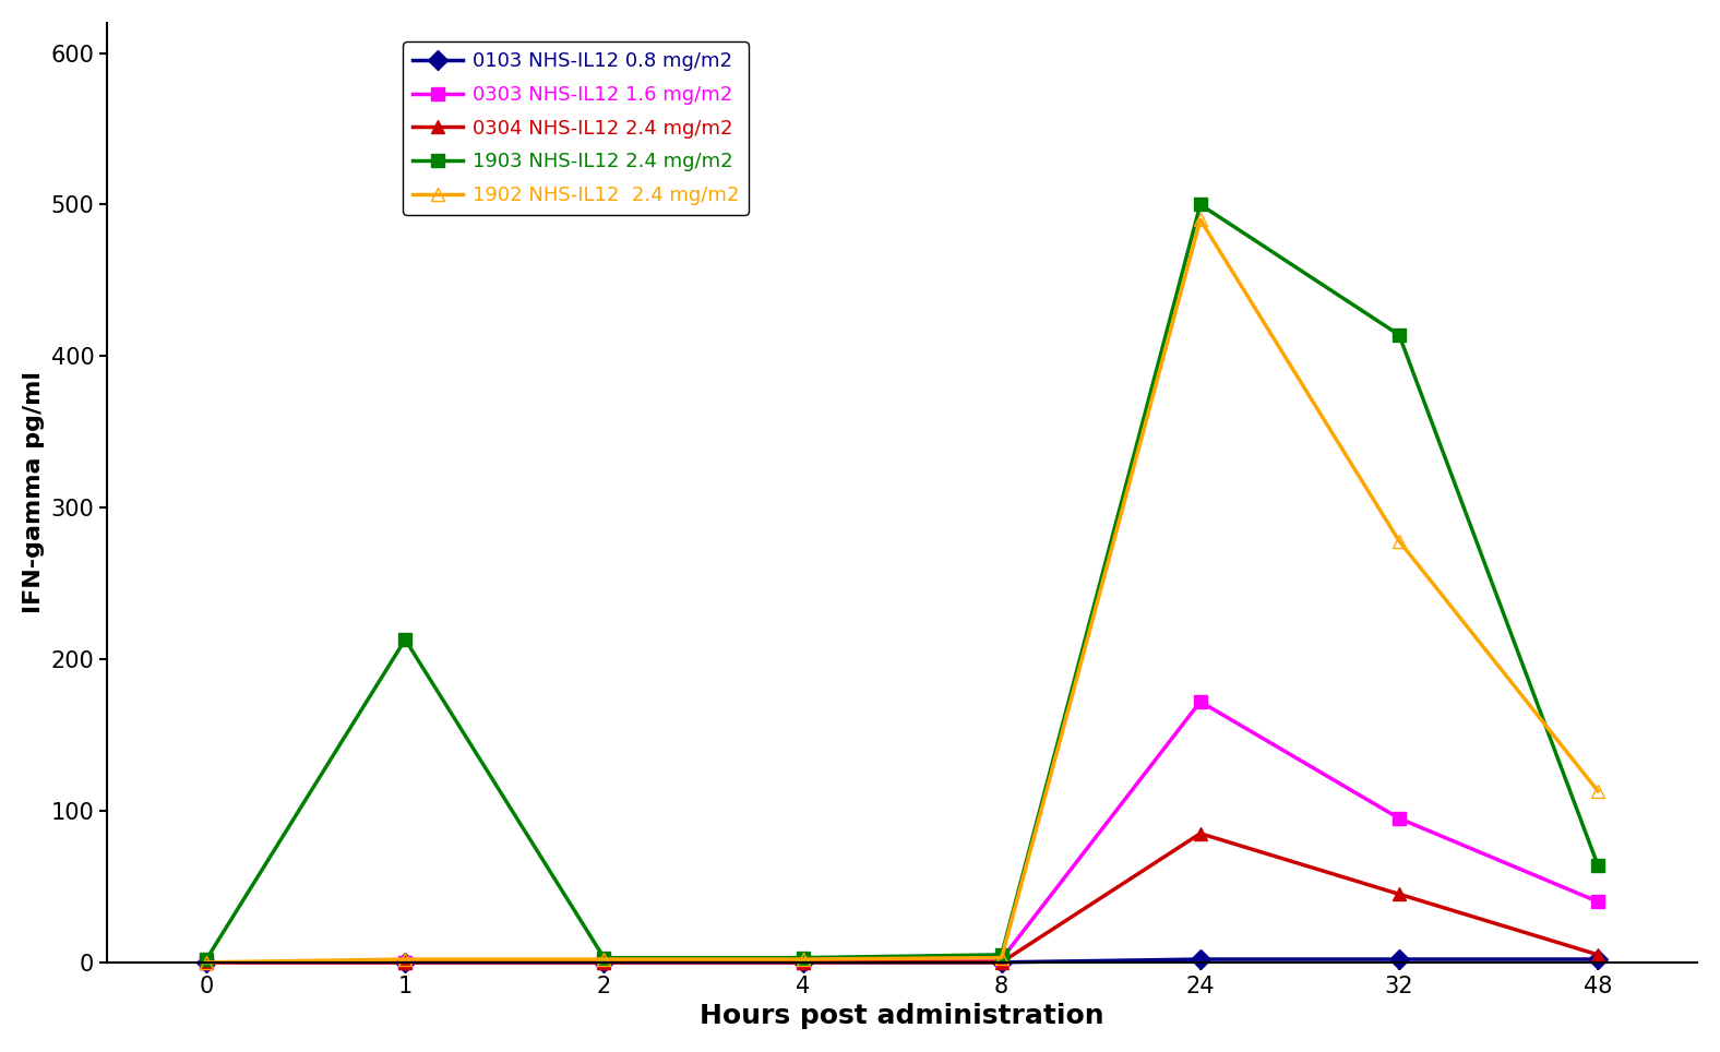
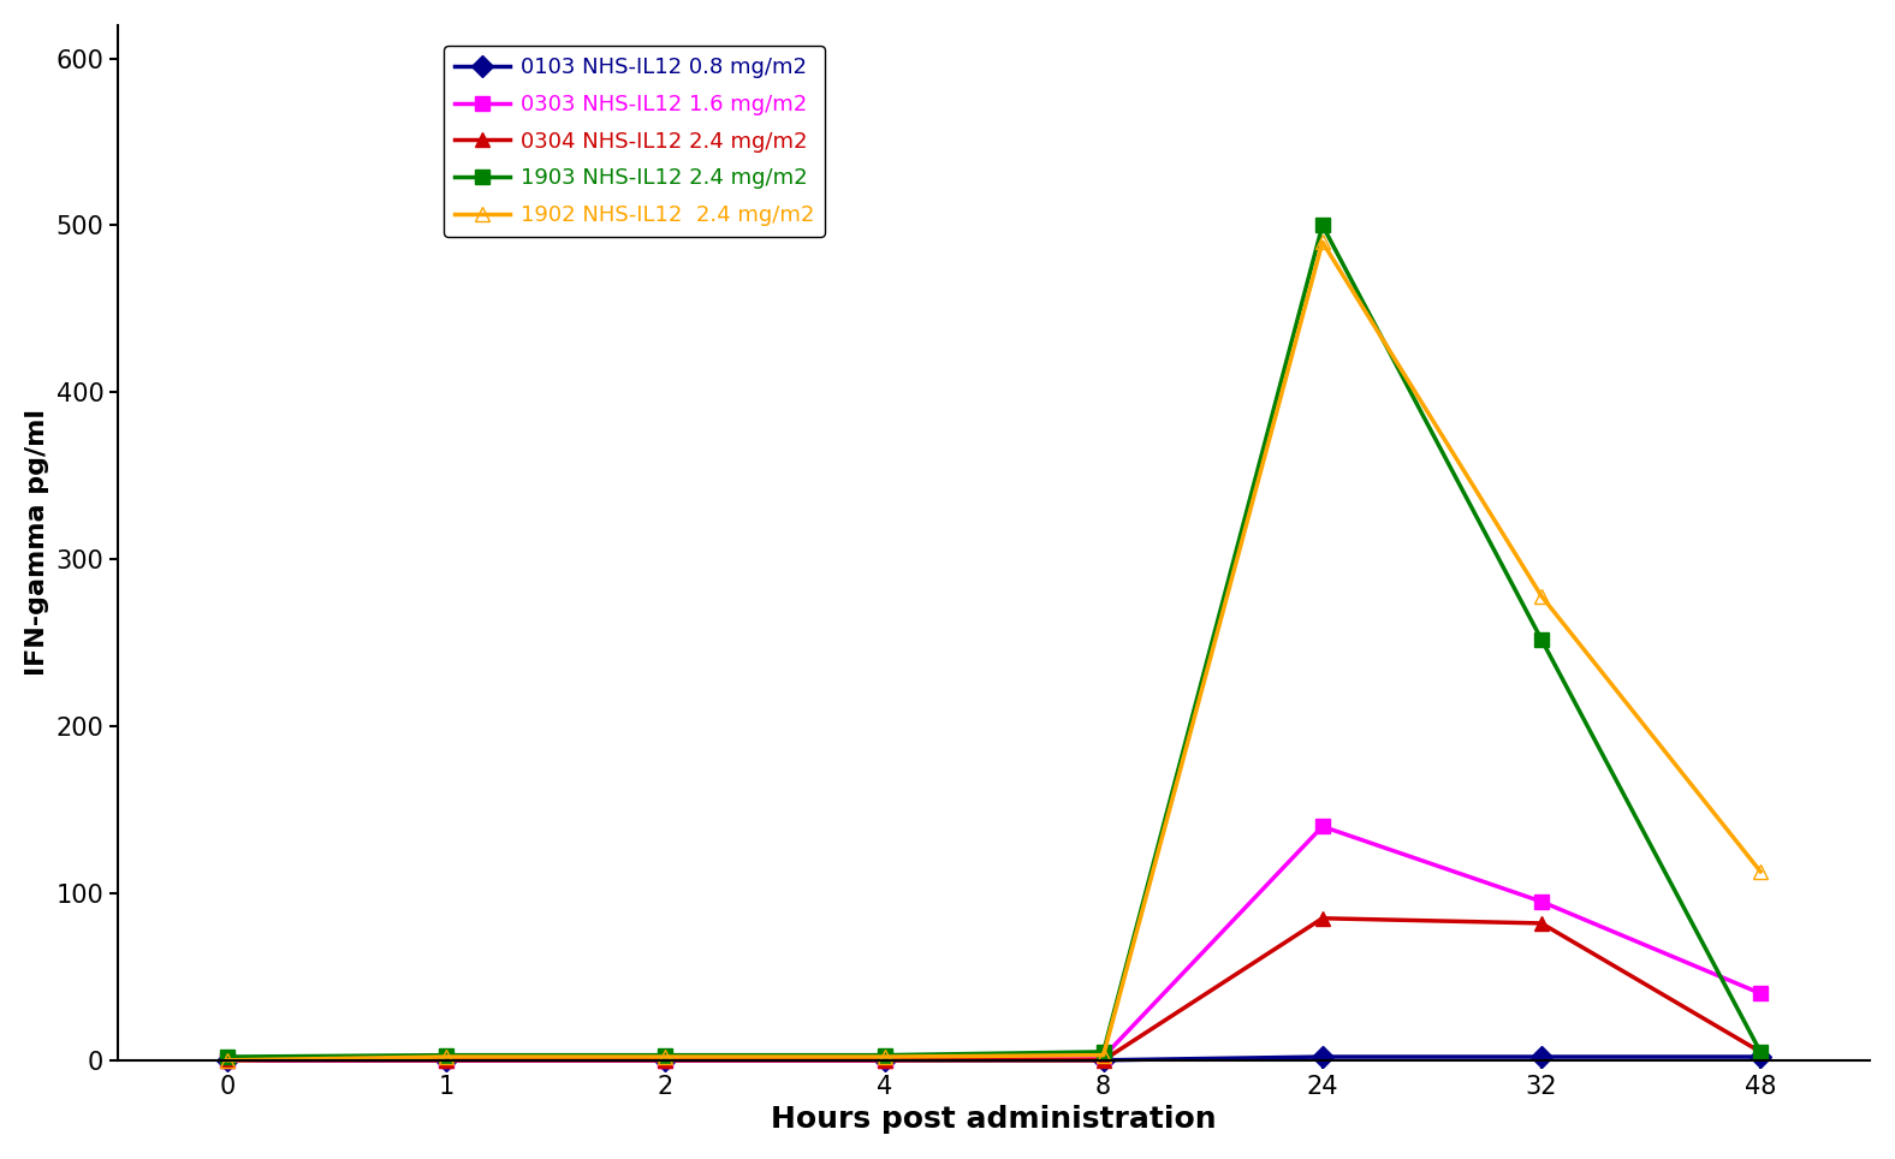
1903 NHS-IL12 2.4 mg/m2/1: 213 -> 3
0303 NHS-IL12 1.6 mg/m2/24: 172 -> 140
0304 NHS-IL12 2.4 mg/m2/32: 45 -> 82
1903 NHS-IL12 2.4 mg/m2/32: 414 -> 252
1903 NHS-IL12 2.4 mg/m2/48: 64 -> 5
